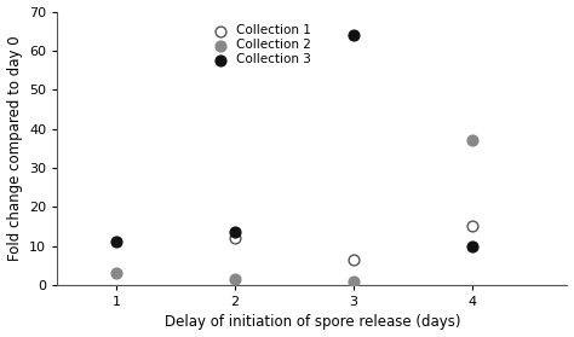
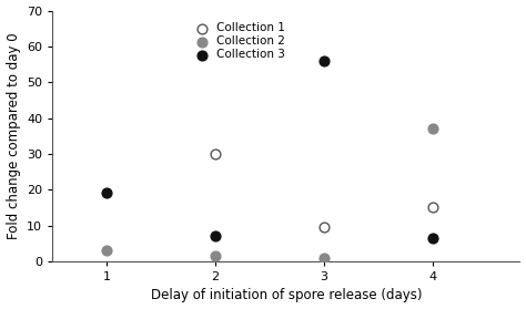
Collection 3/1: 11.0 -> 19.0
Collection 1/2: 12.0 -> 30.0
Collection 3/2: 13.5 -> 7.0
Collection 1/3: 6.5 -> 9.5
Collection 3/3: 64.0 -> 56.0
Collection 3/4: 9.8 -> 6.5
